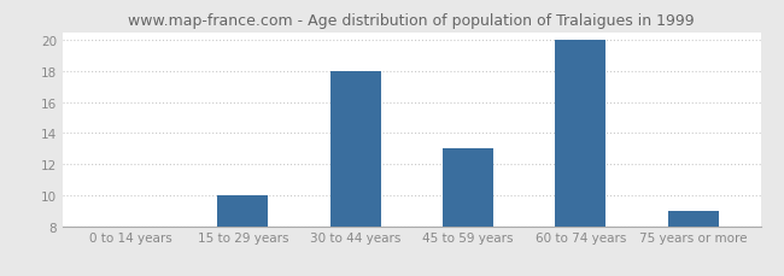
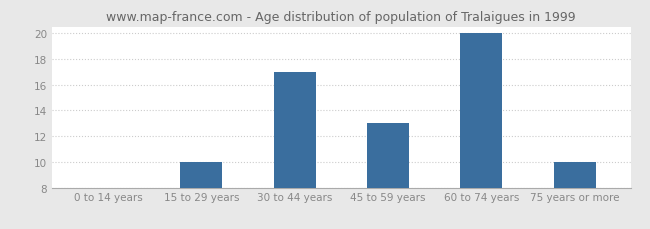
30 to 44 years: 18 -> 17
75 years or more: 9 -> 10
